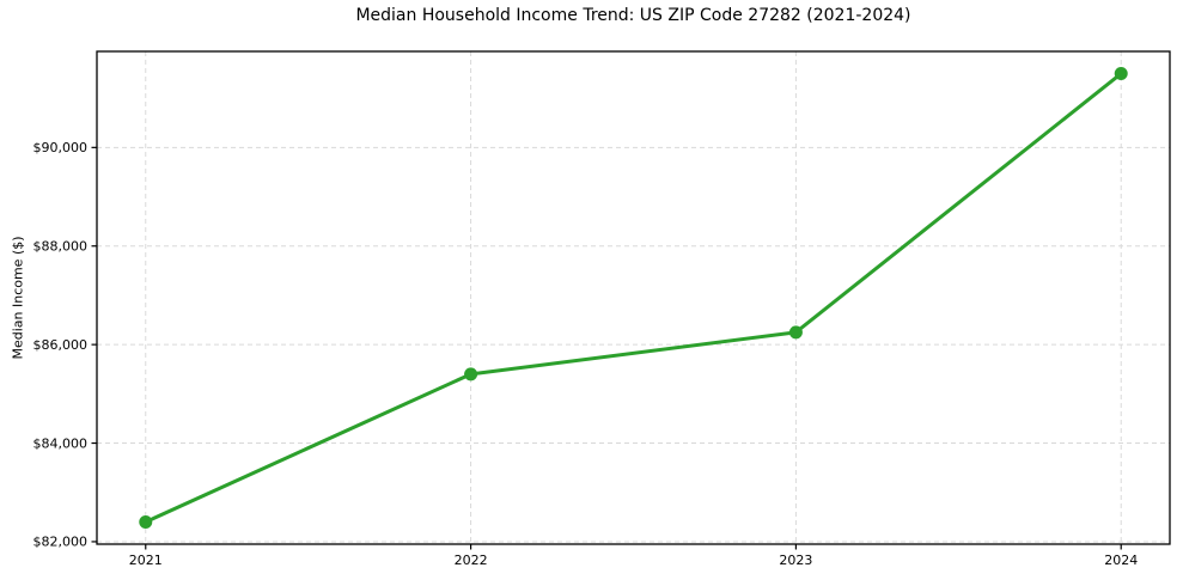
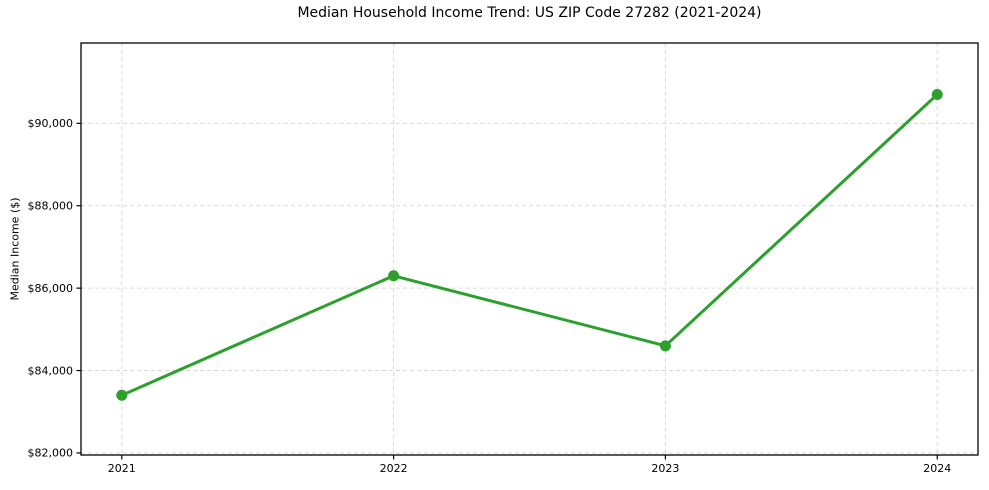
2021: $82400 -> $83400
2022: $85400 -> $86300
2023: $86200 -> $84600
2024: $91500 -> $90700
